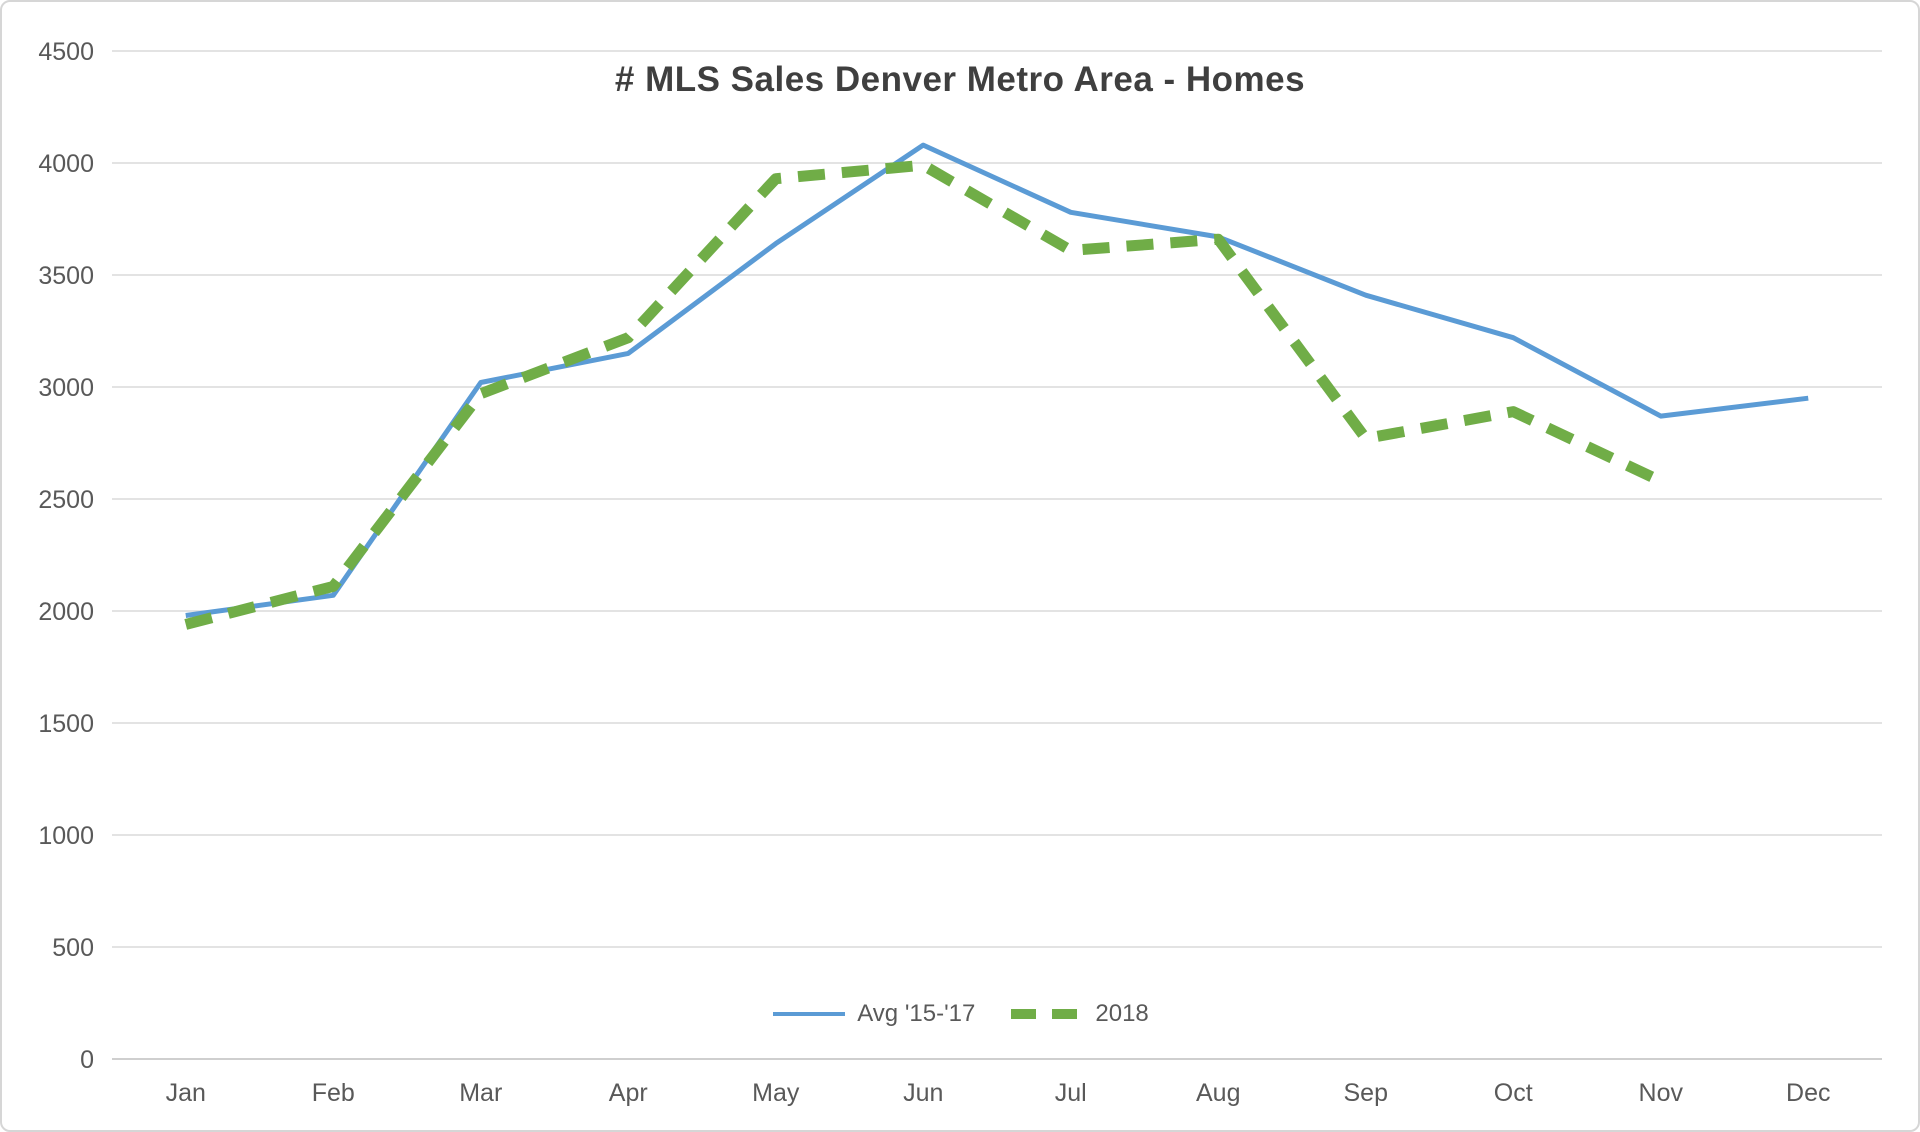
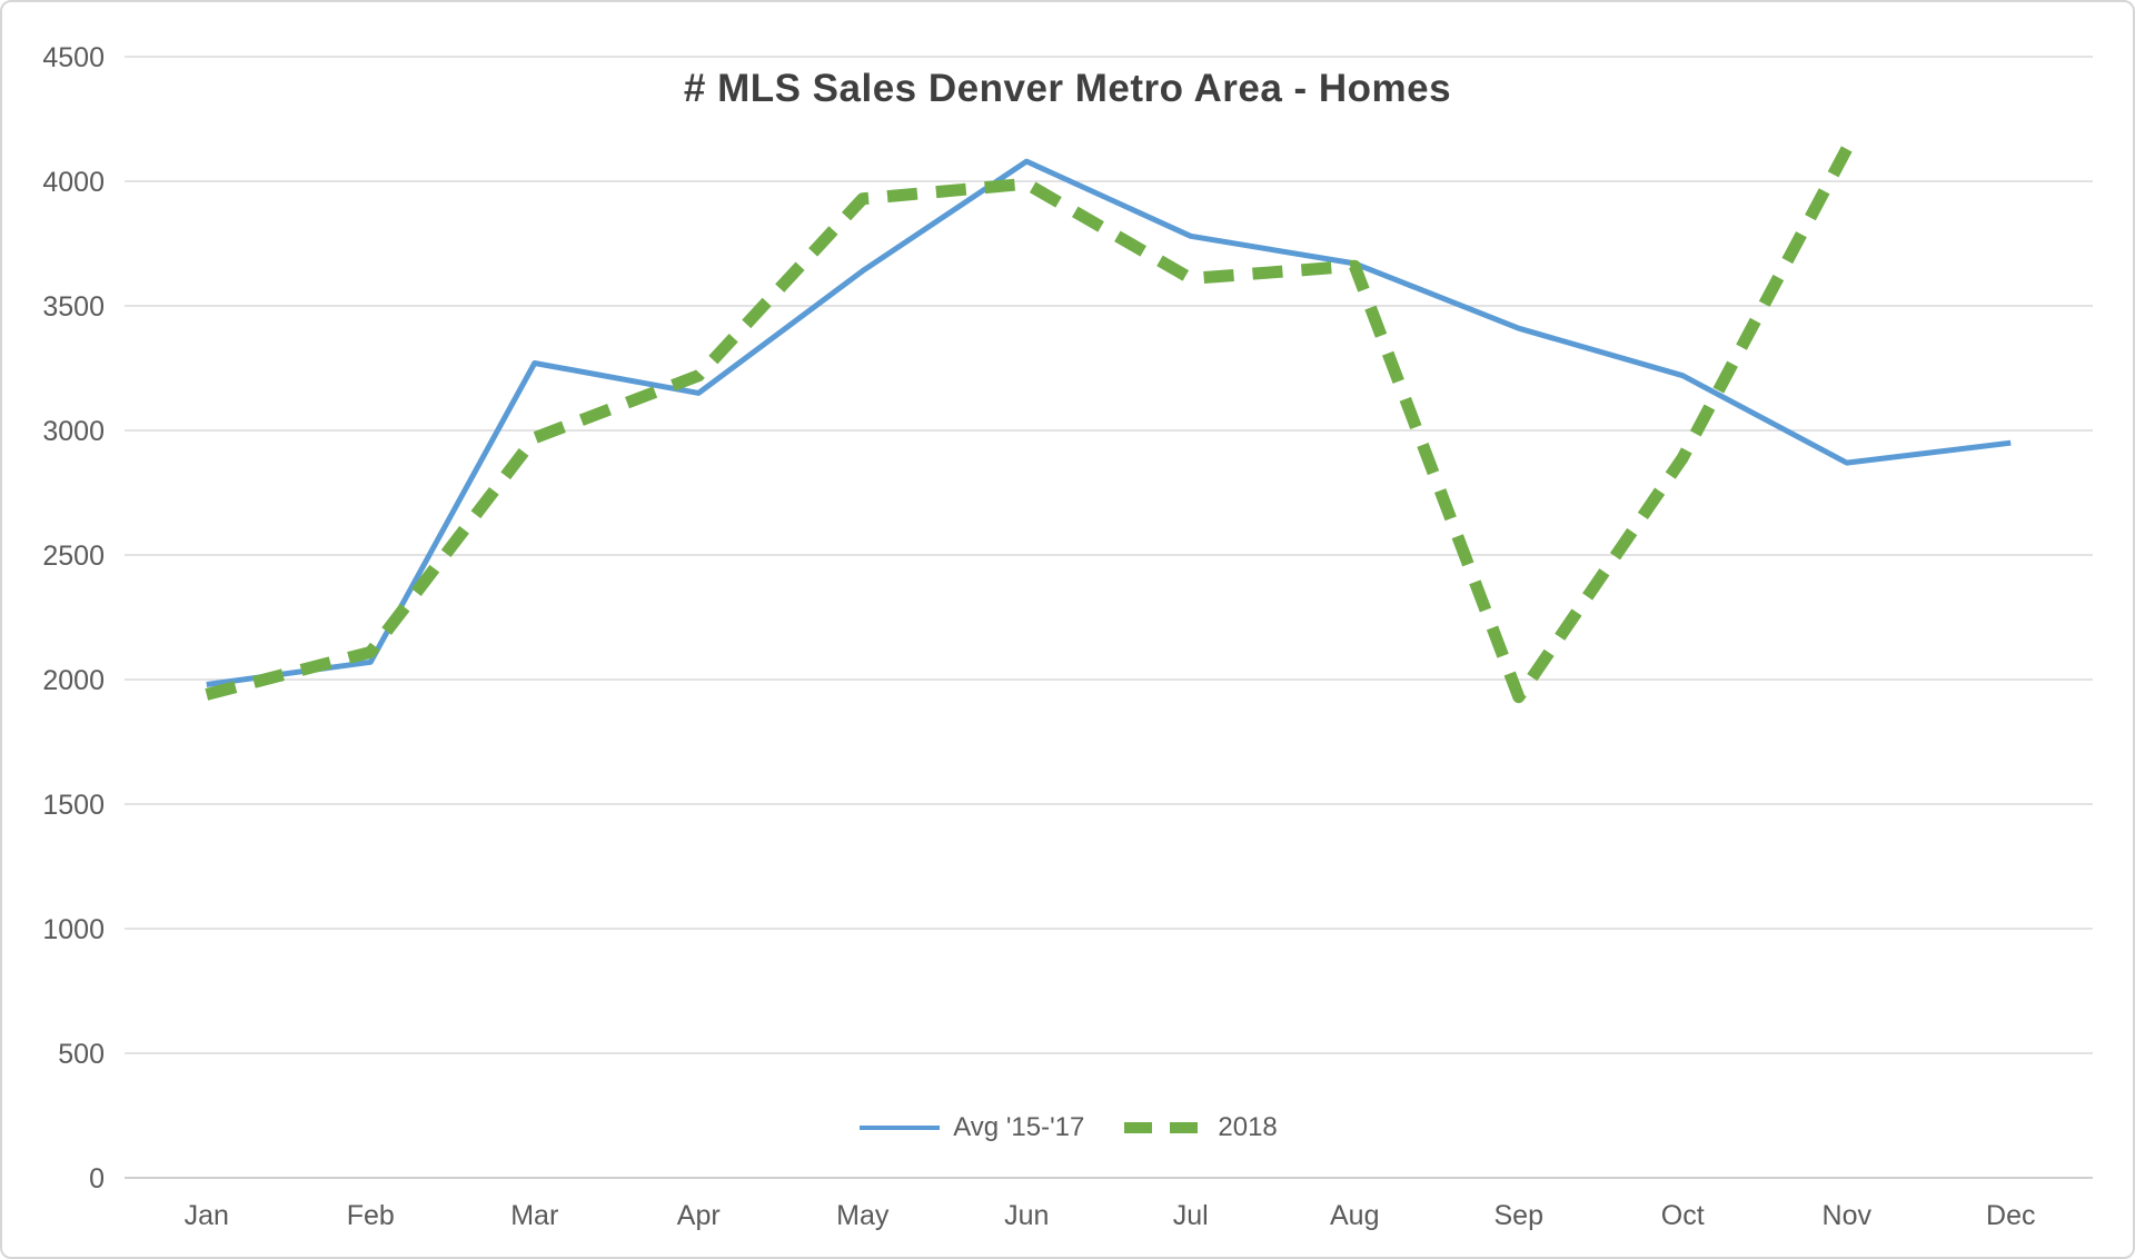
Avg '15-'17/Mar: 3020 -> 3270
2018/Sep: 2770 -> 1930
2018/Nov: 2580 -> 4130
